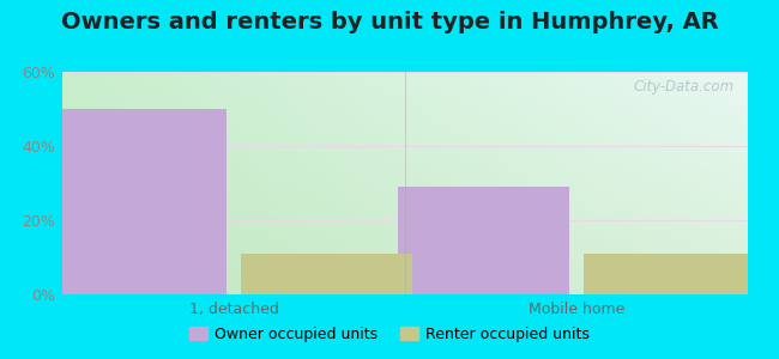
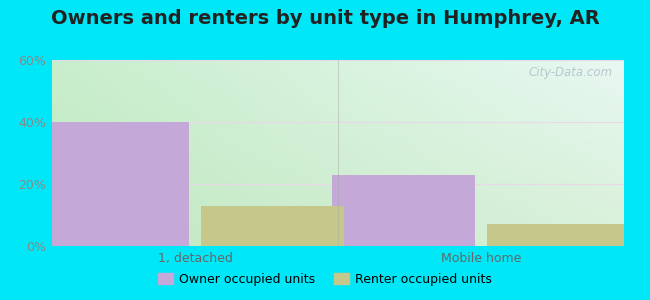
Owner occupied units/1, detached: 50% -> 40%
Renter occupied units/1, detached: 11% -> 13%
Owner occupied units/Mobile home: 29% -> 23%
Renter occupied units/Mobile home: 11% -> 7%
